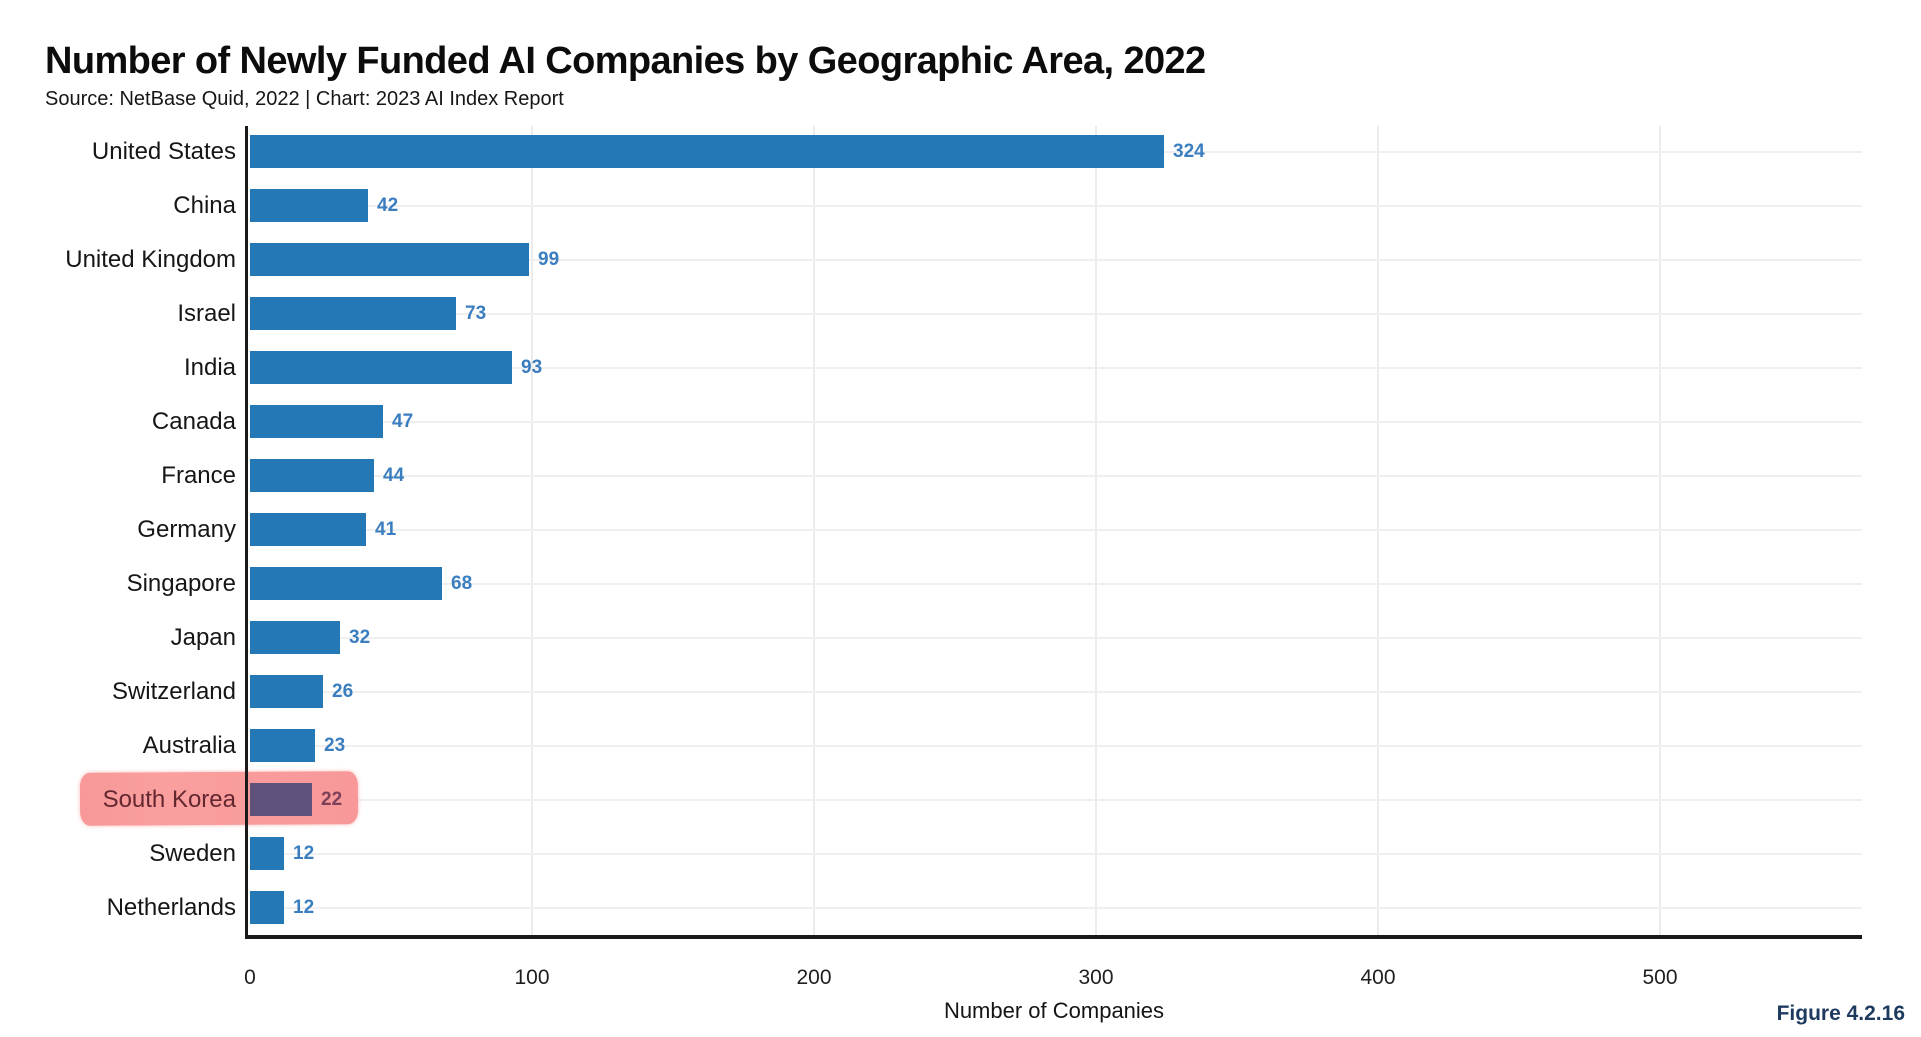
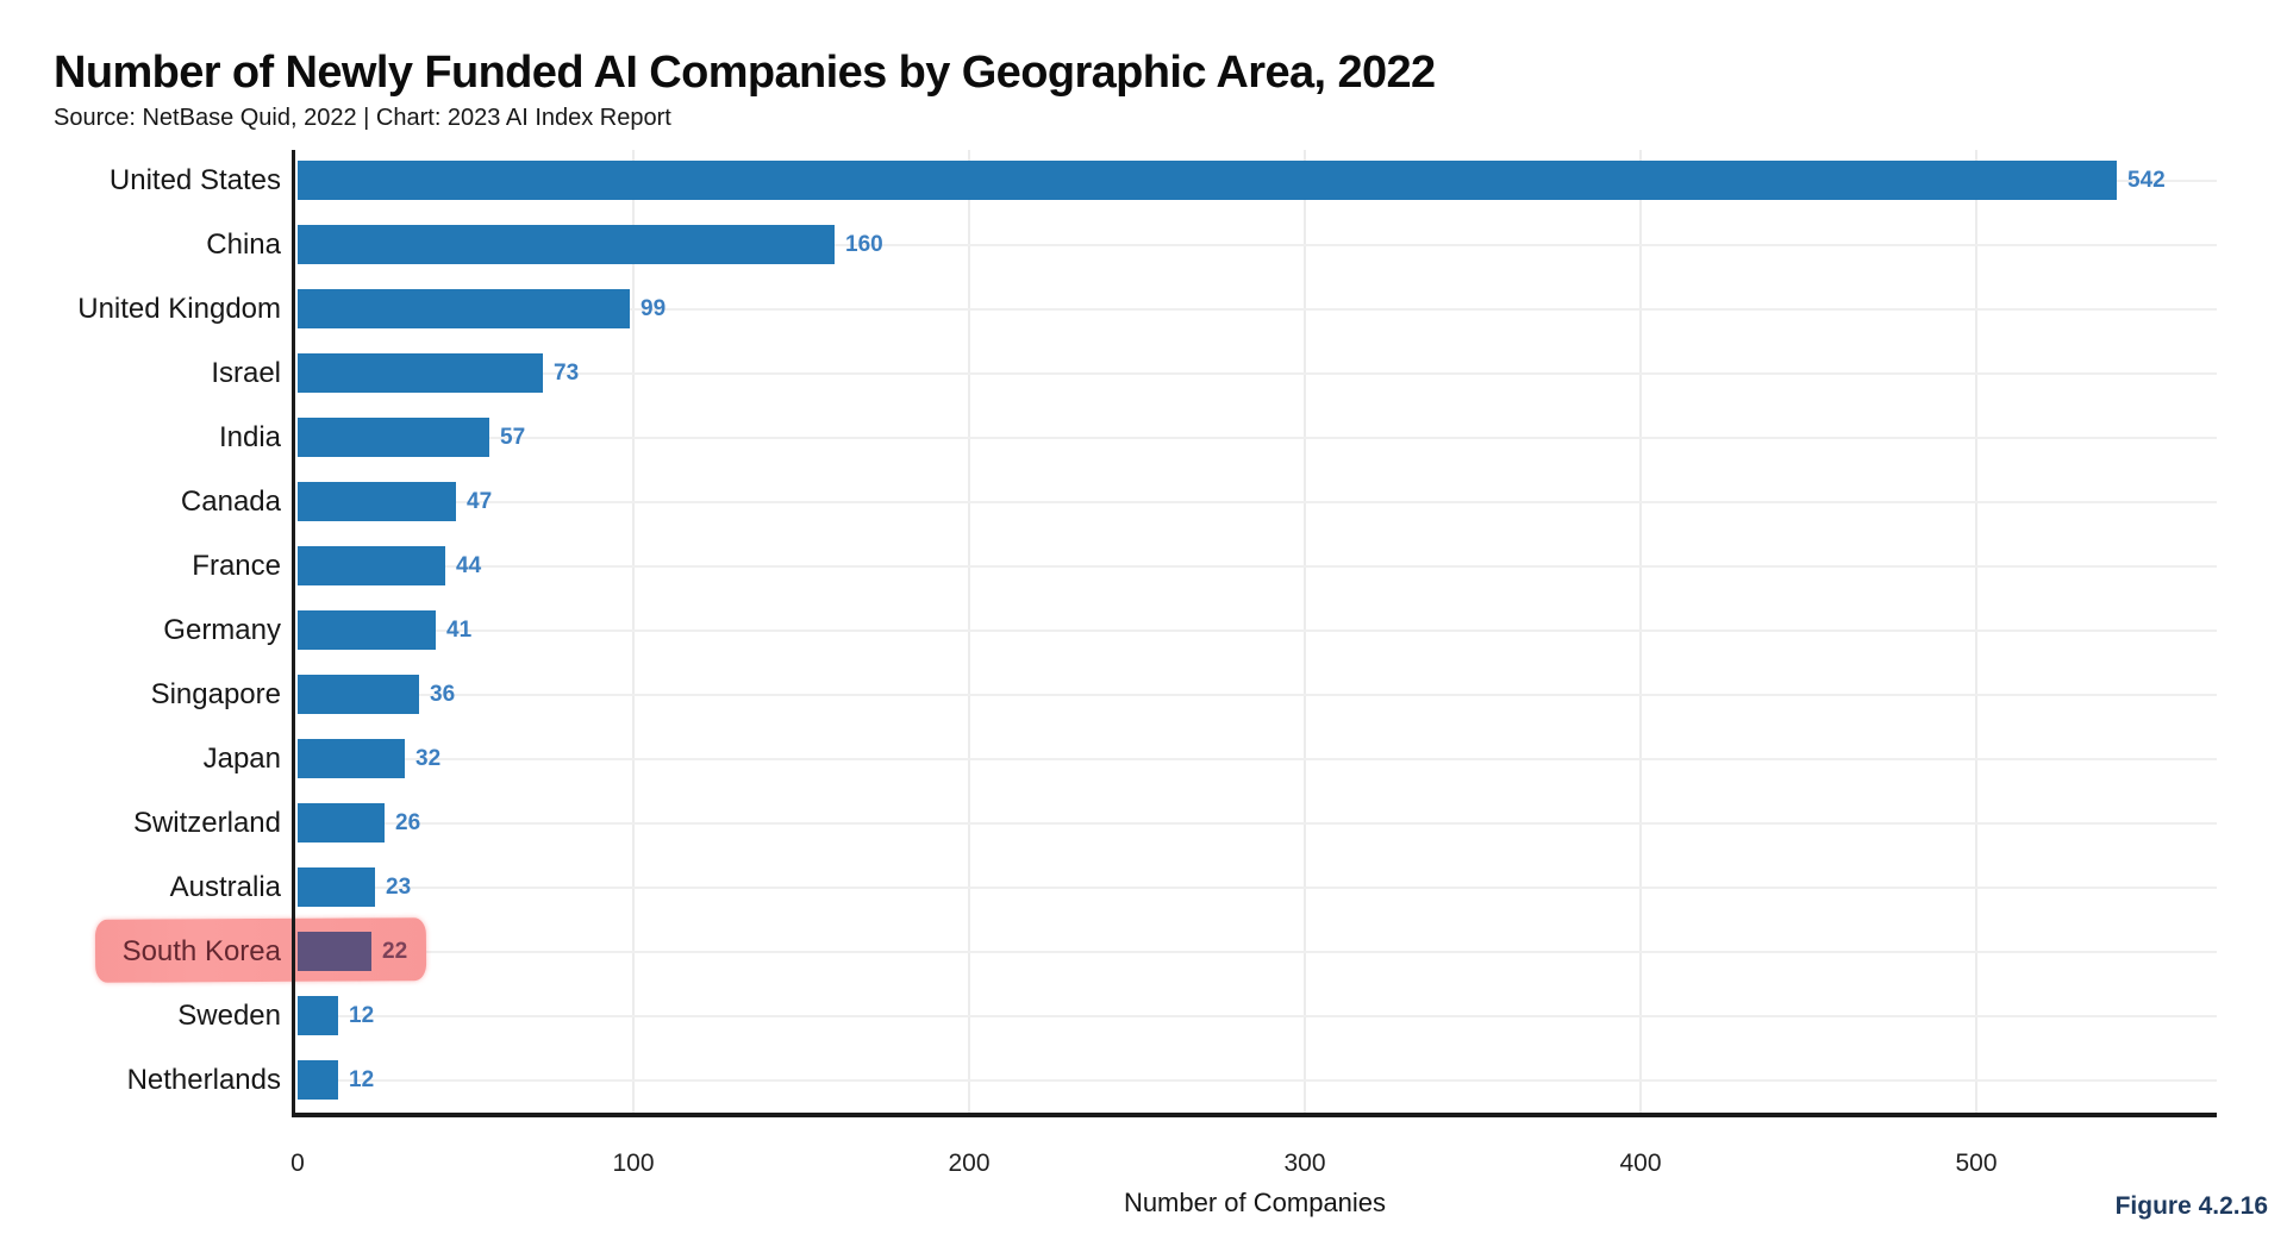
United States: 324 -> 542
China: 42 -> 160
India: 93 -> 57
Singapore: 68 -> 36
